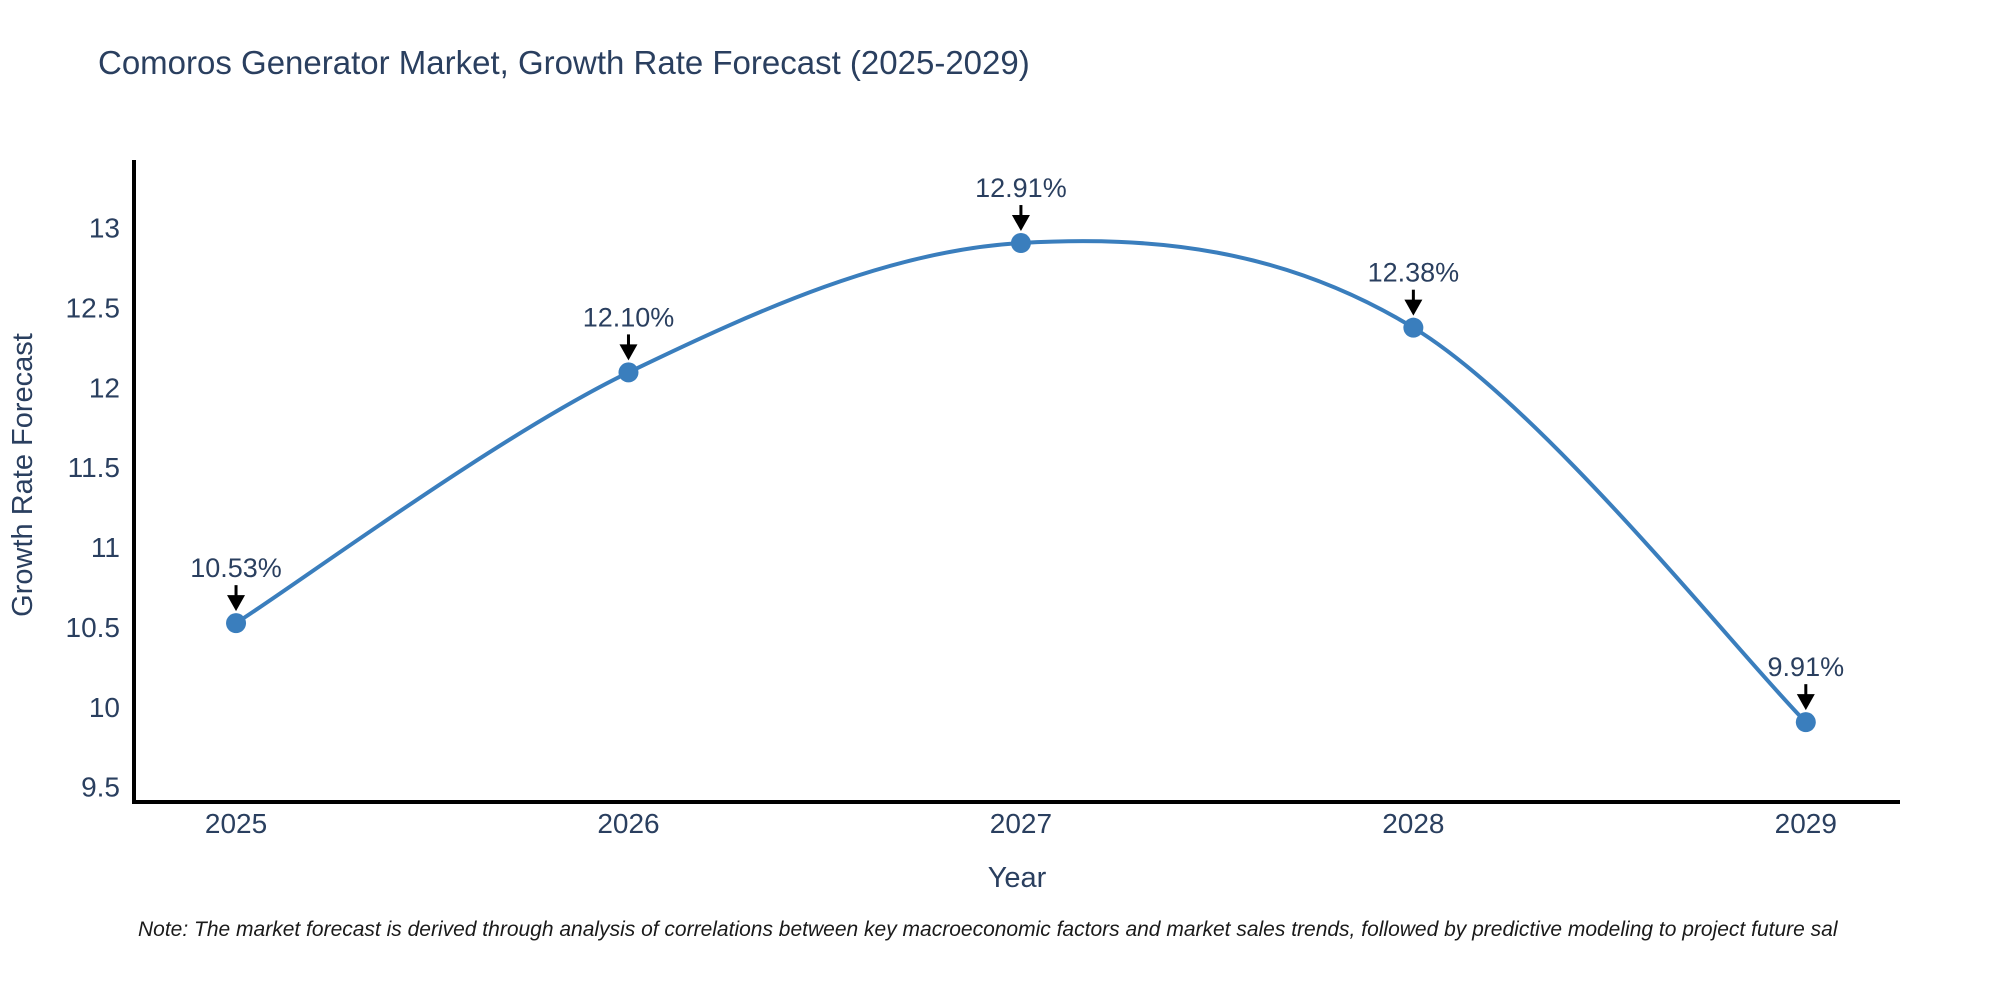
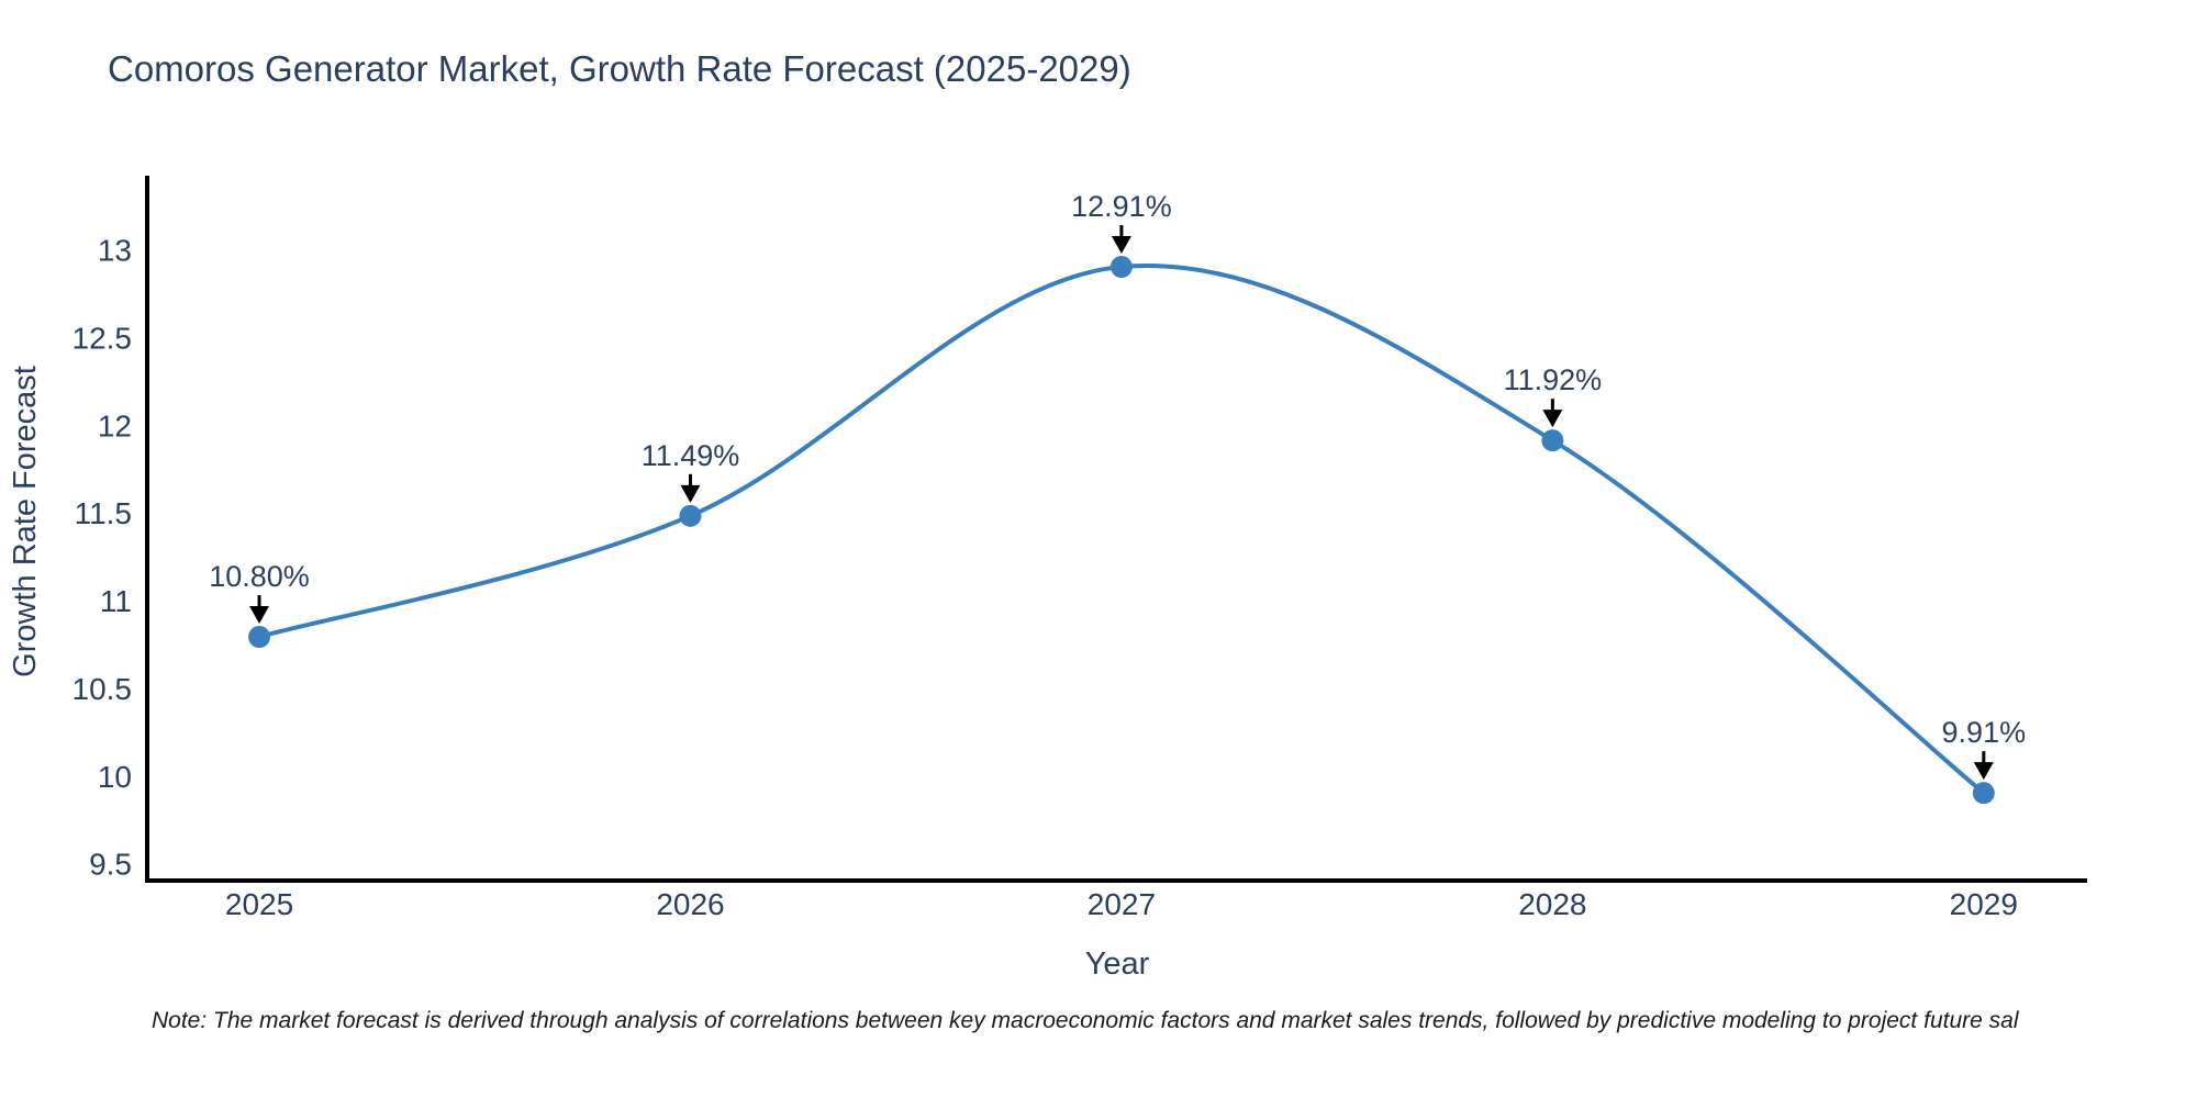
2025: 10.53% -> 10.80%
2026: 12.10% -> 11.49%
2028: 12.38% -> 11.92%
